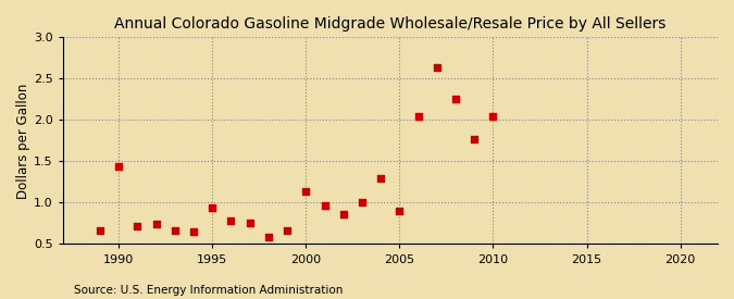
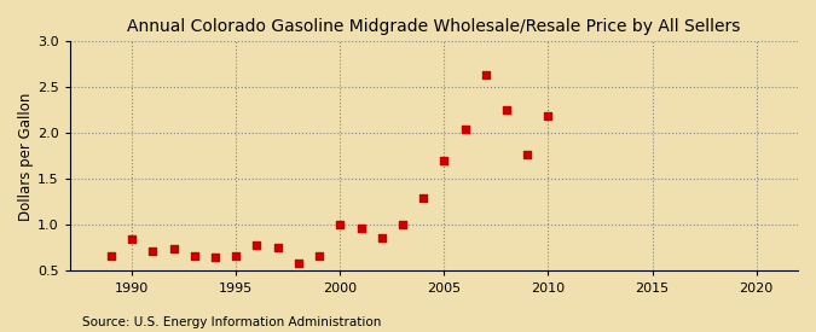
1990: 1.44 -> 0.85
1995: 0.94 -> 0.66
2000: 1.14 -> 1.01
2005: 0.90 -> 1.70
2010: 2.04 -> 2.19
